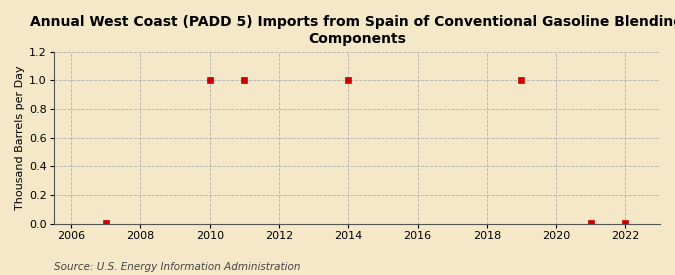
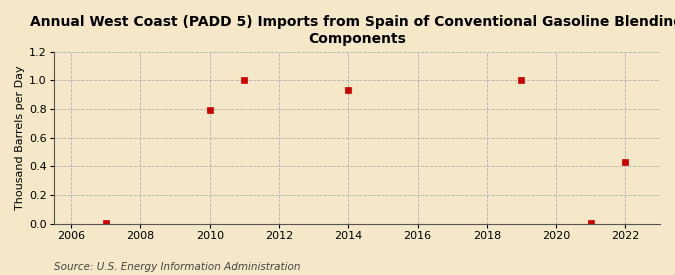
2010: 1.00 -> 0.79
2014: 1.00 -> 0.93
2022: 0.00 -> 0.43
